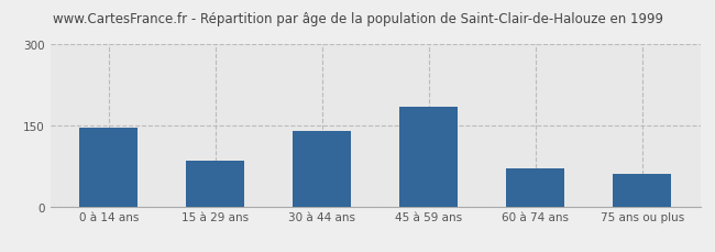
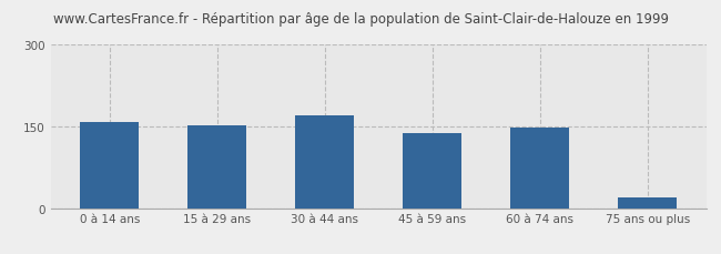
0 à 14 ans: 145 -> 158
15 à 29 ans: 85 -> 152
30 à 44 ans: 140 -> 170
45 à 59 ans: 185 -> 138
60 à 74 ans: 70 -> 148
75 ans ou plus: 60 -> 19
